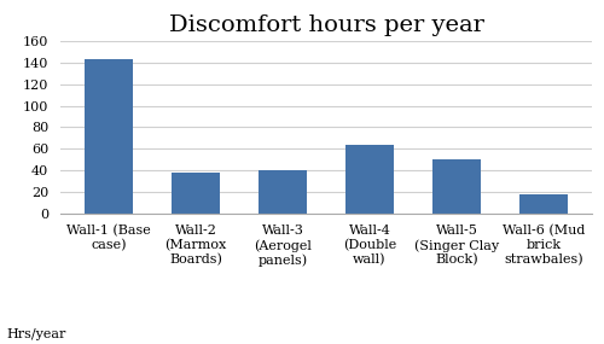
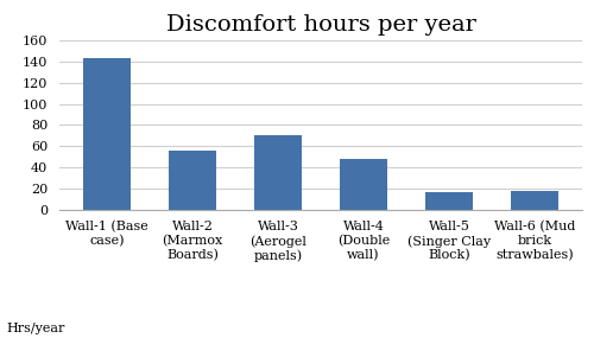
Wall-2 (Marmox Boards): 38 -> 56
Wall-3 (Aerogel panels): 40 -> 70
Wall-4 (Double wall): 64 -> 48
Wall-5 (Singer Clay Block): 50 -> 16
